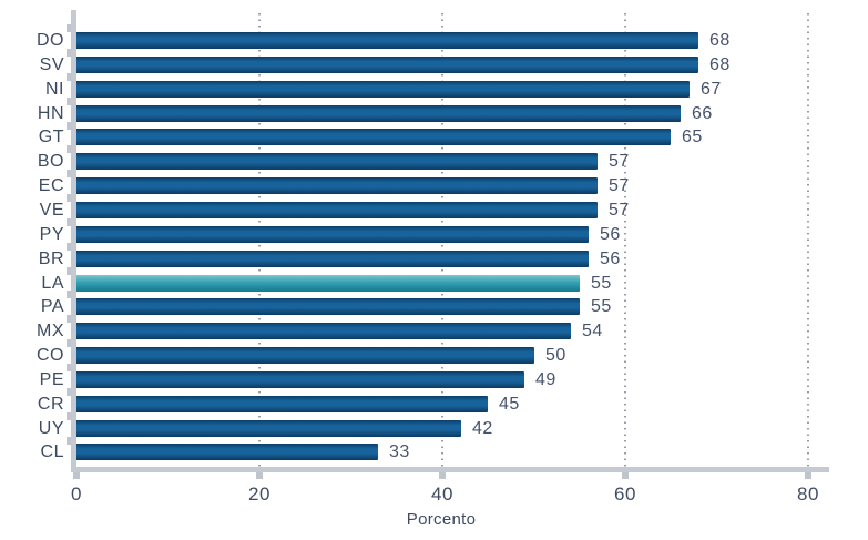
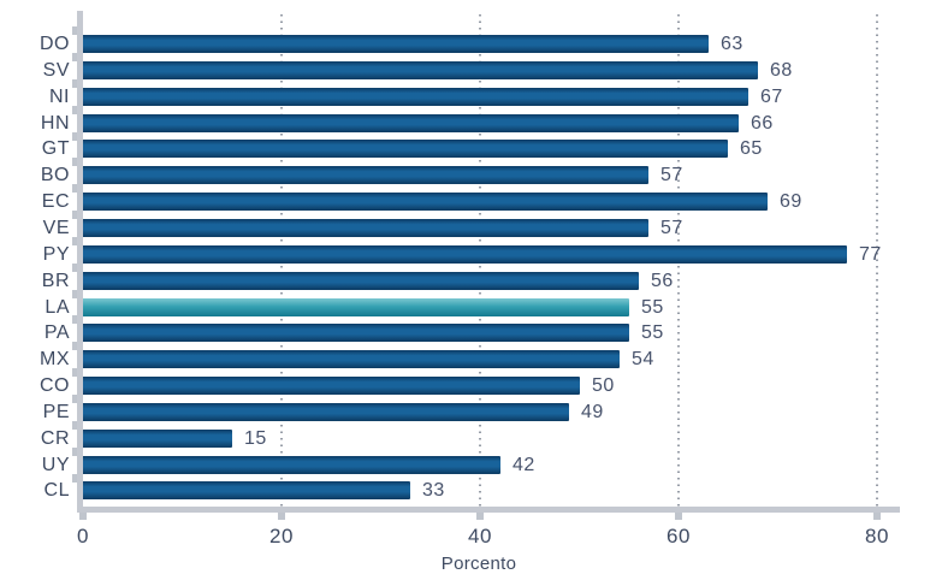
DO: 68 -> 63
EC: 57 -> 69
PY: 56 -> 77
CR: 45 -> 15
